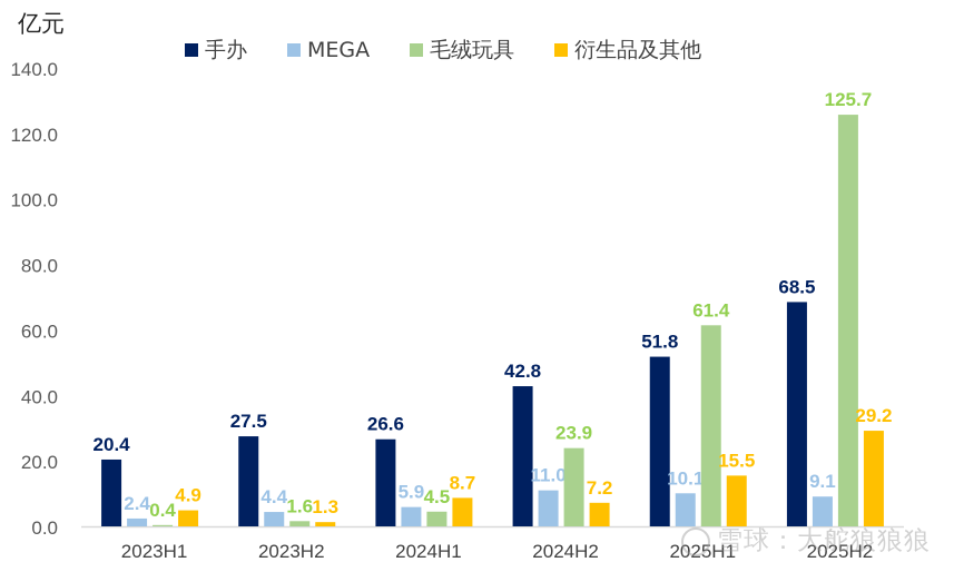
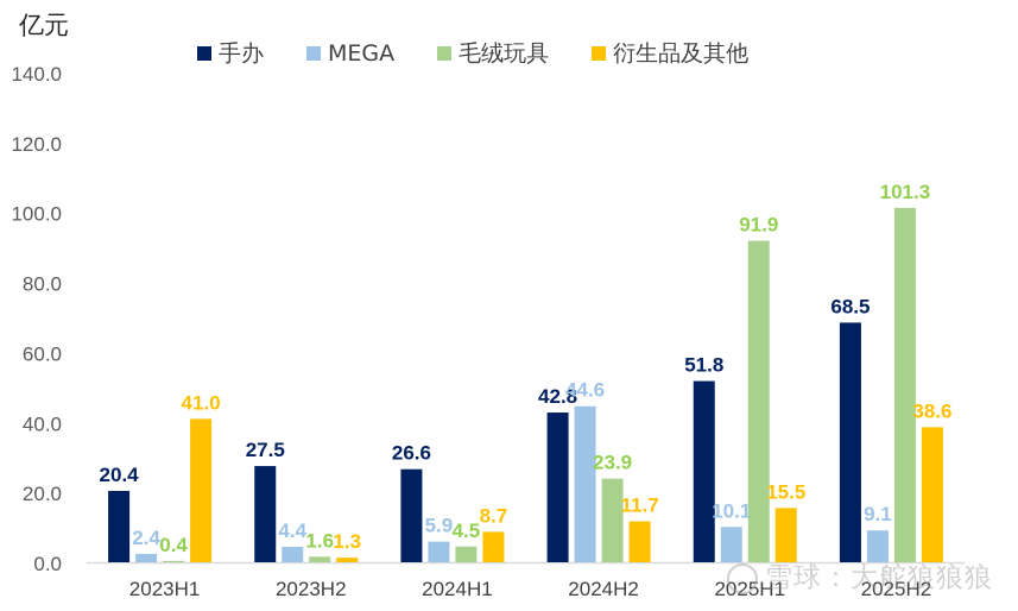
衍生品及其他/2023H1: 4.9 -> 41.0
MEGA/2024H2: 11.0 -> 44.6
衍生品及其他/2024H2: 7.2 -> 11.7
毛绒玩具/2025H1: 61.4 -> 91.9
毛绒玩具/2025H2: 125.7 -> 101.3
衍生品及其他/2025H2: 29.2 -> 38.6
